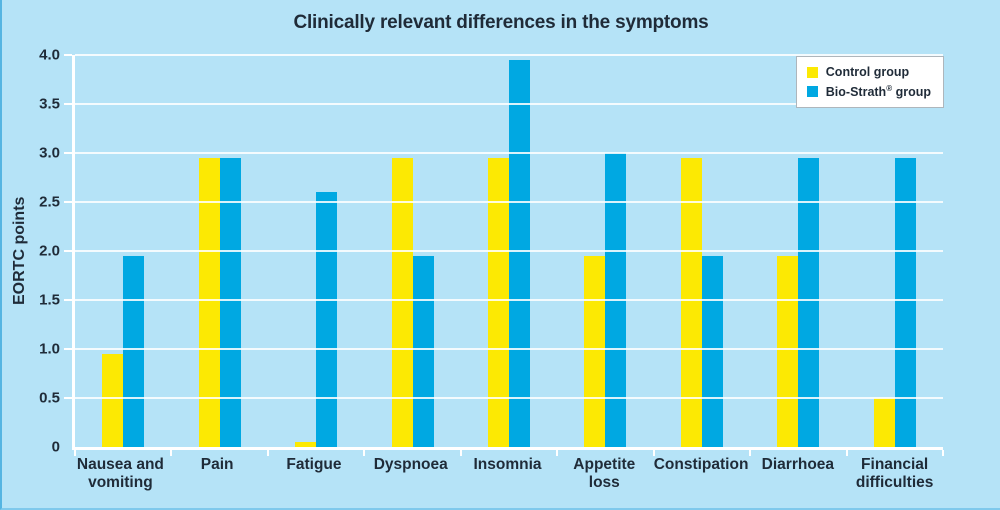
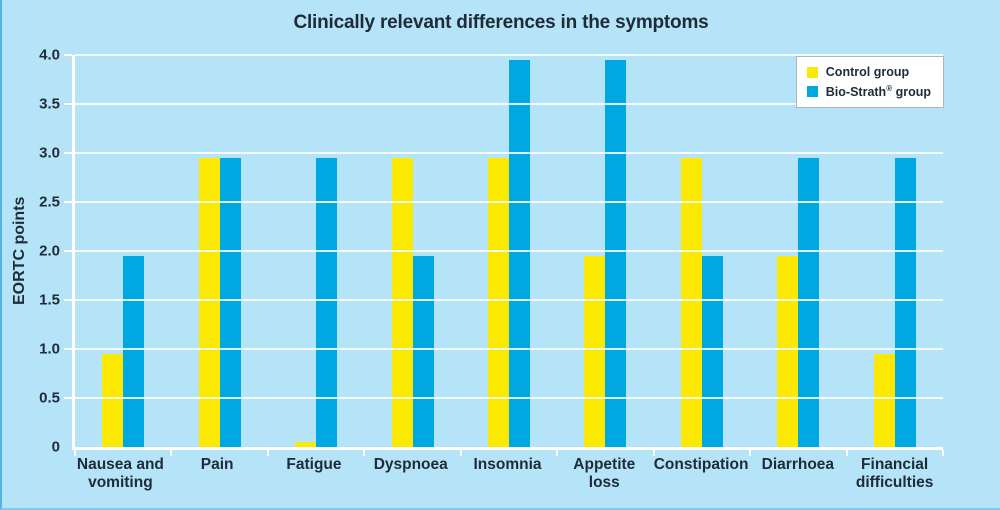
Bio-Strath® group/Fatigue: 2.6 -> 3.0
Bio-Strath® group/Appetite loss: 3.0 -> 4.0
Control group/Financial difficulties: 0.5 -> 0.9
